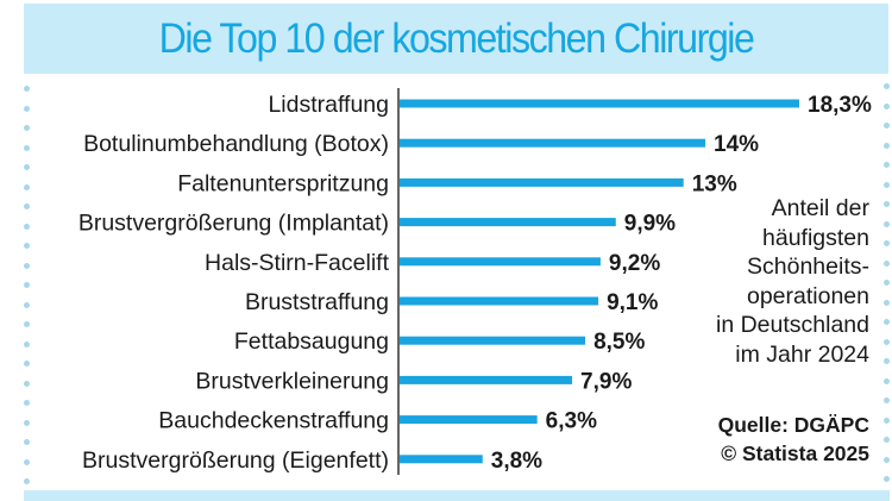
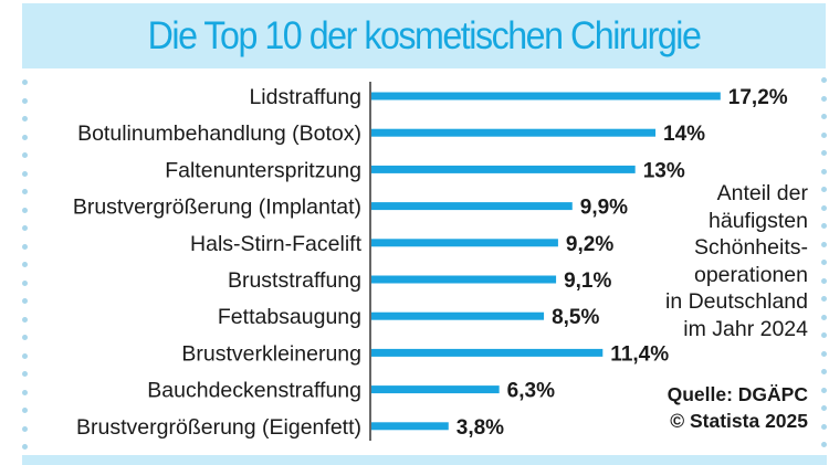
Lidstraffung: 18,3% -> 17,2%
Brustverkleinerung: 7,9% -> 11,4%
